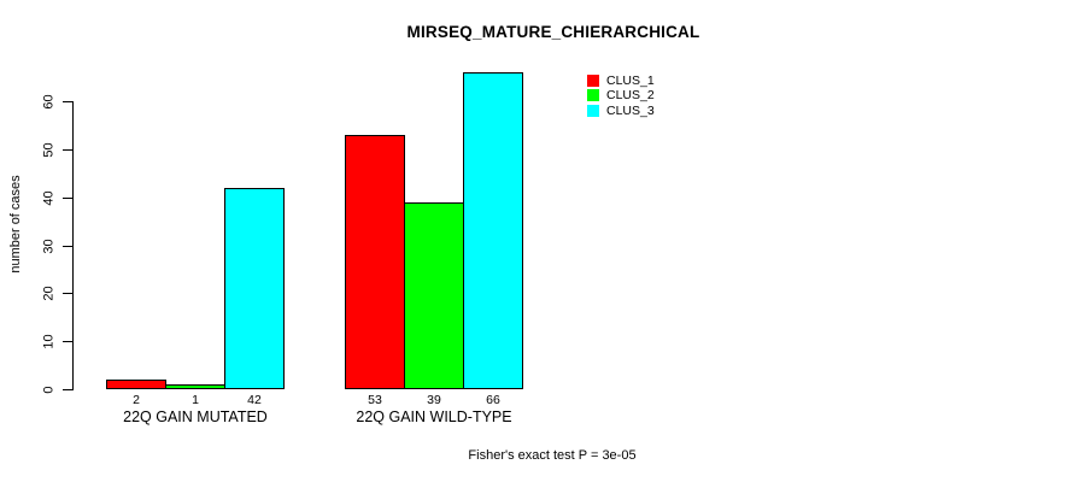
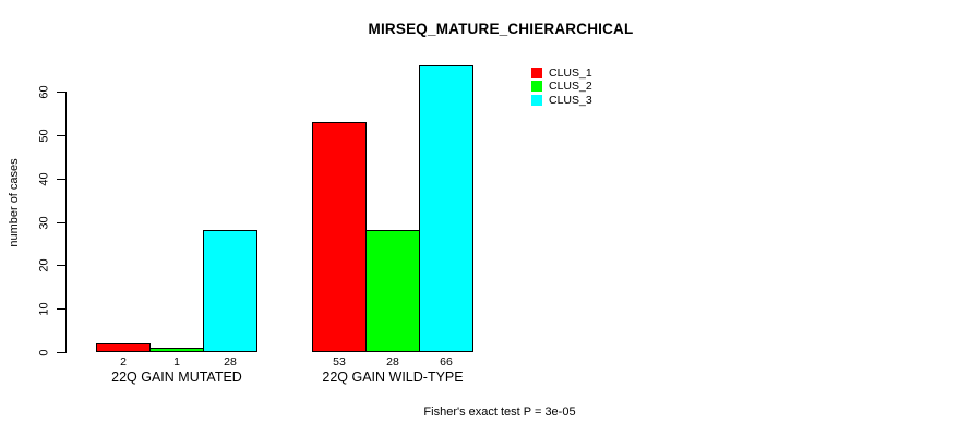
CLUS_3/22Q GAIN MUTATED: 42 -> 28
CLUS_2/22Q GAIN WILD-TYPE: 39 -> 28
